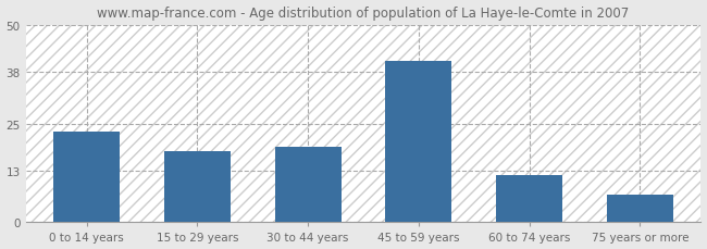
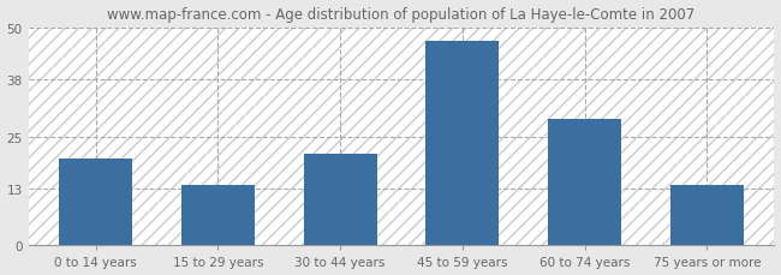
0 to 14 years: 23 -> 20
15 to 29 years: 18 -> 14
30 to 44 years: 19 -> 21
45 to 59 years: 41 -> 47
60 to 74 years: 12 -> 29
75 years or more: 7 -> 14
